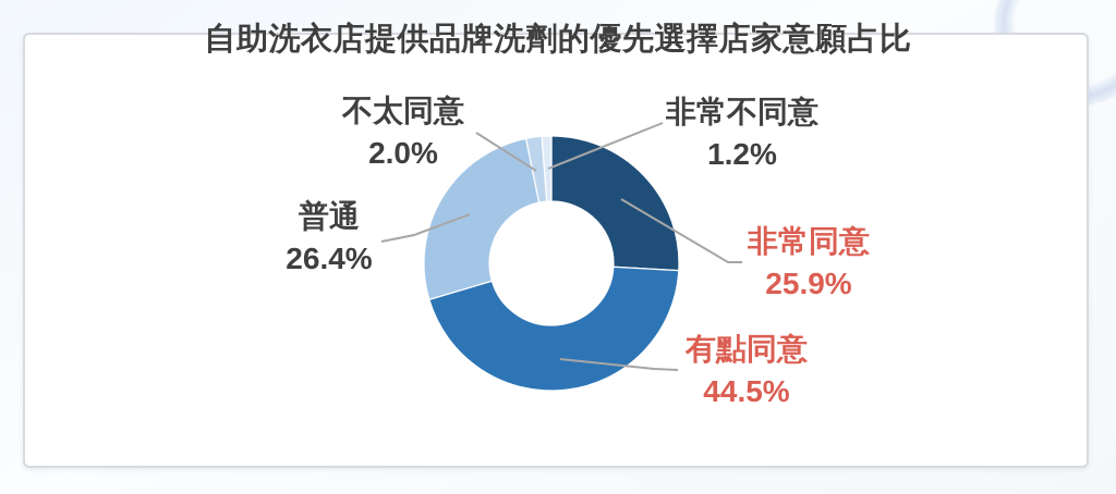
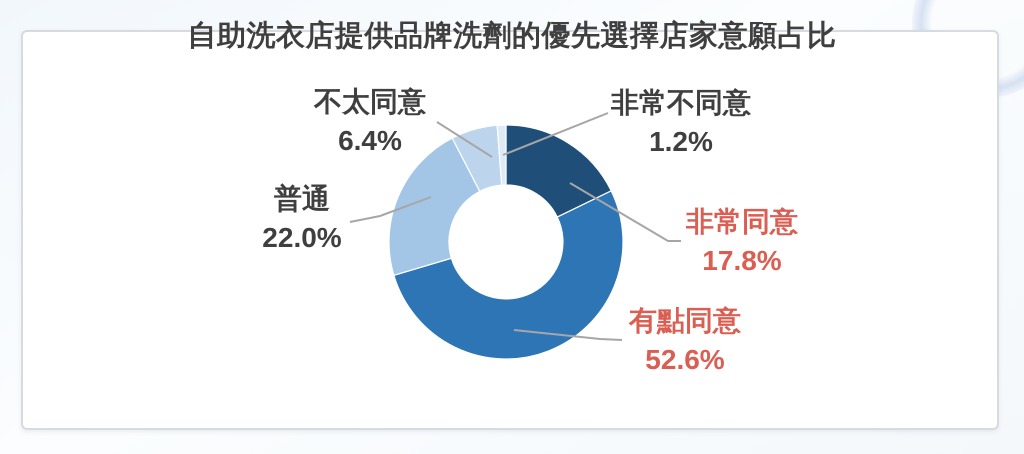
非常同意: 25.9% -> 17.8%
有點同意: 44.5% -> 52.6%
普通: 26.4% -> 22.0%
不太同意: 2.0% -> 6.4%
